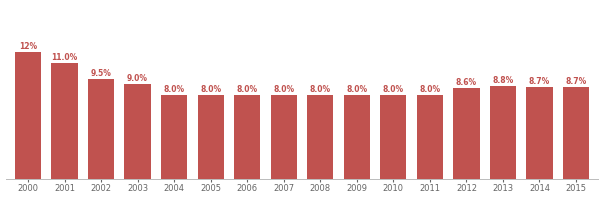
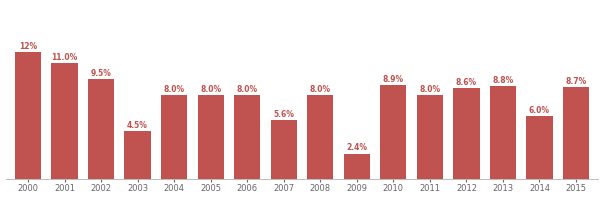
2003: 9.0% -> 4.5%
2007: 8.0% -> 5.6%
2009: 8.0% -> 2.4%
2010: 8.0% -> 8.9%
2014: 8.7% -> 6.0%
